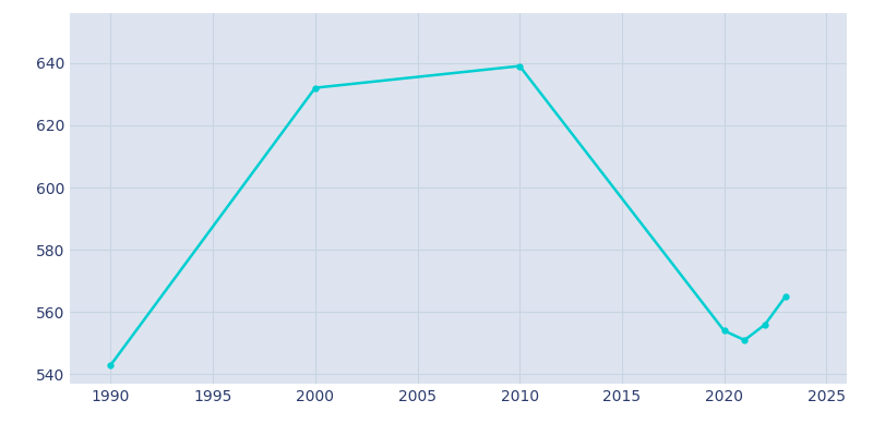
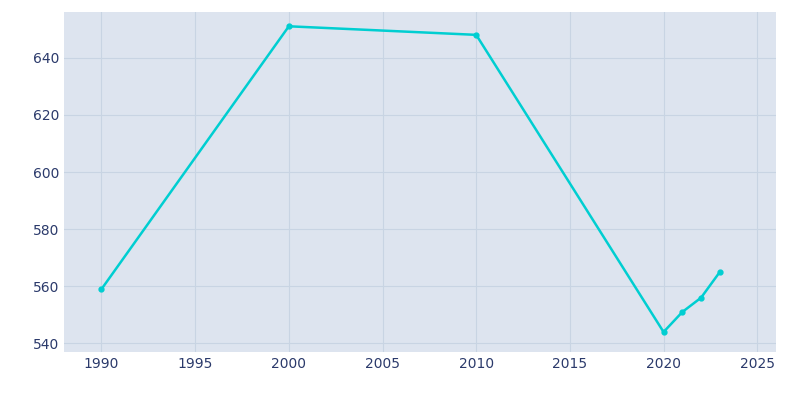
1990: 543 -> 559
2000: 632 -> 651
2010: 639 -> 648
2020: 554 -> 544
